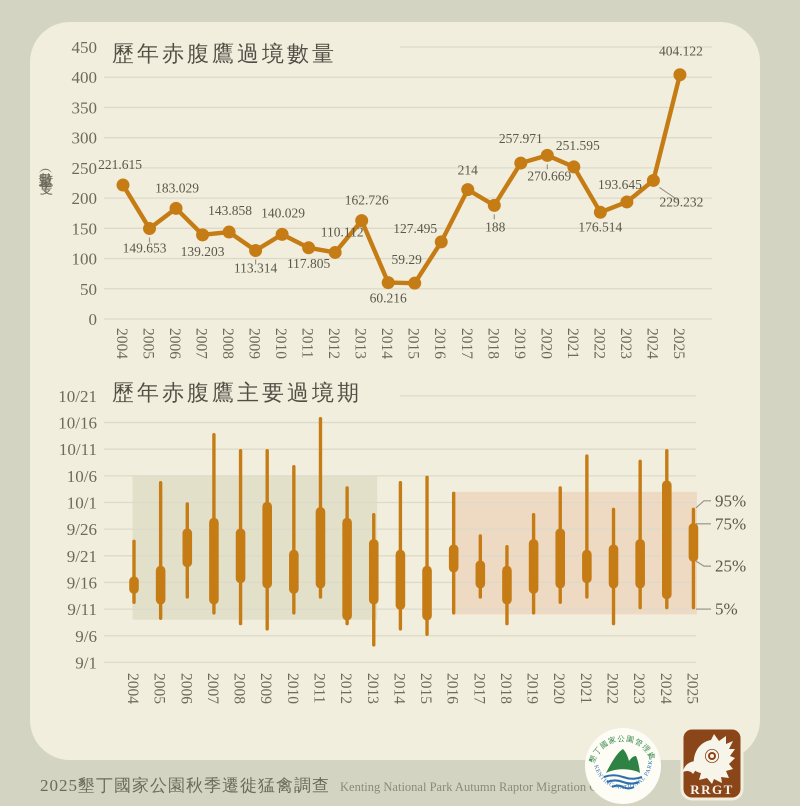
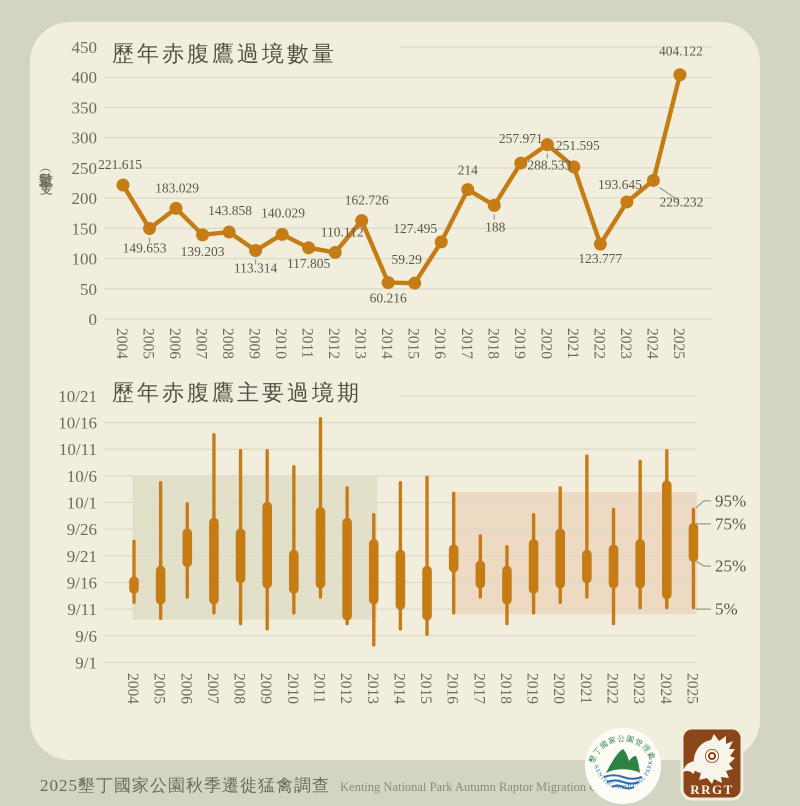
歷年赤腹鷹過境數量/2020: 270.669 -> 288.533
歷年赤腹鷹過境數量/2022: 176.514 -> 123.777
